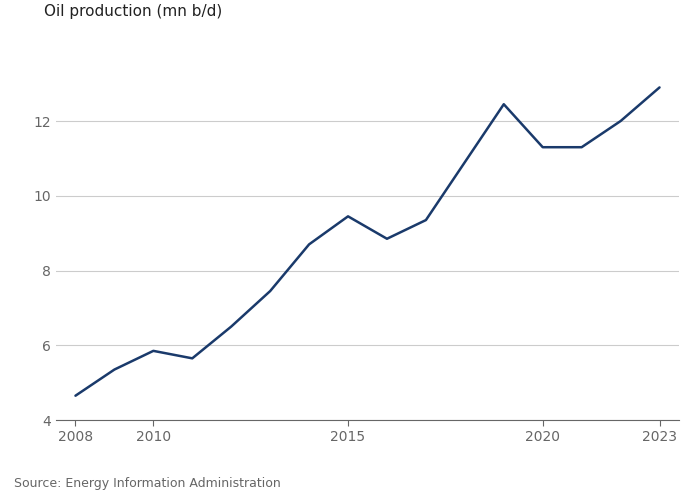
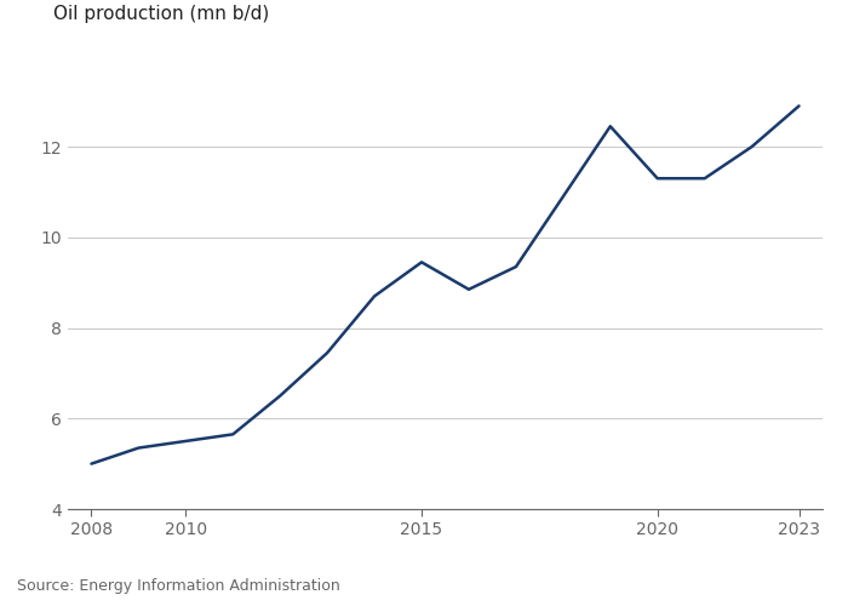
2008: 4.65 -> 5.00
2010: 5.85 -> 5.50
